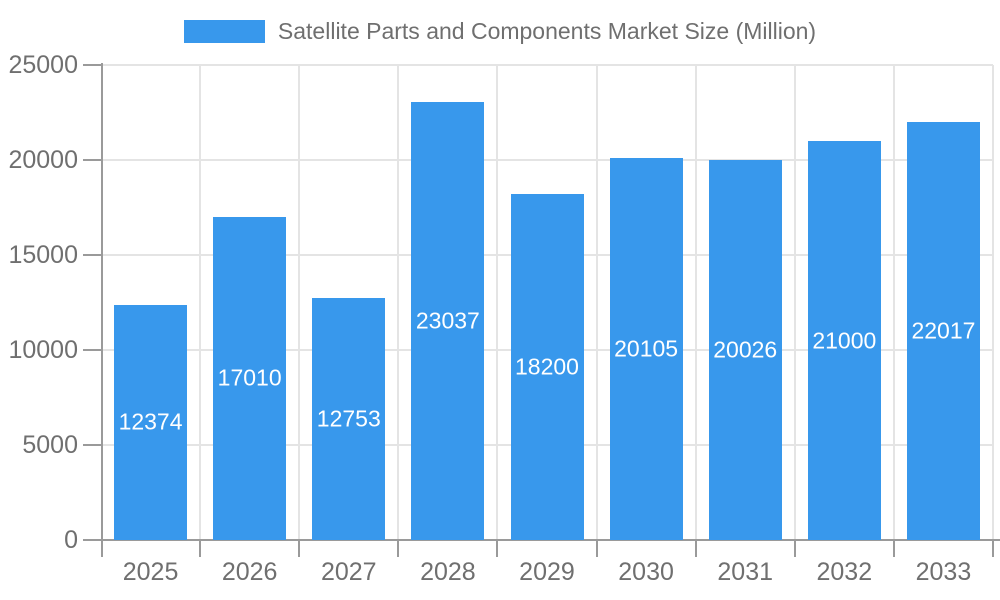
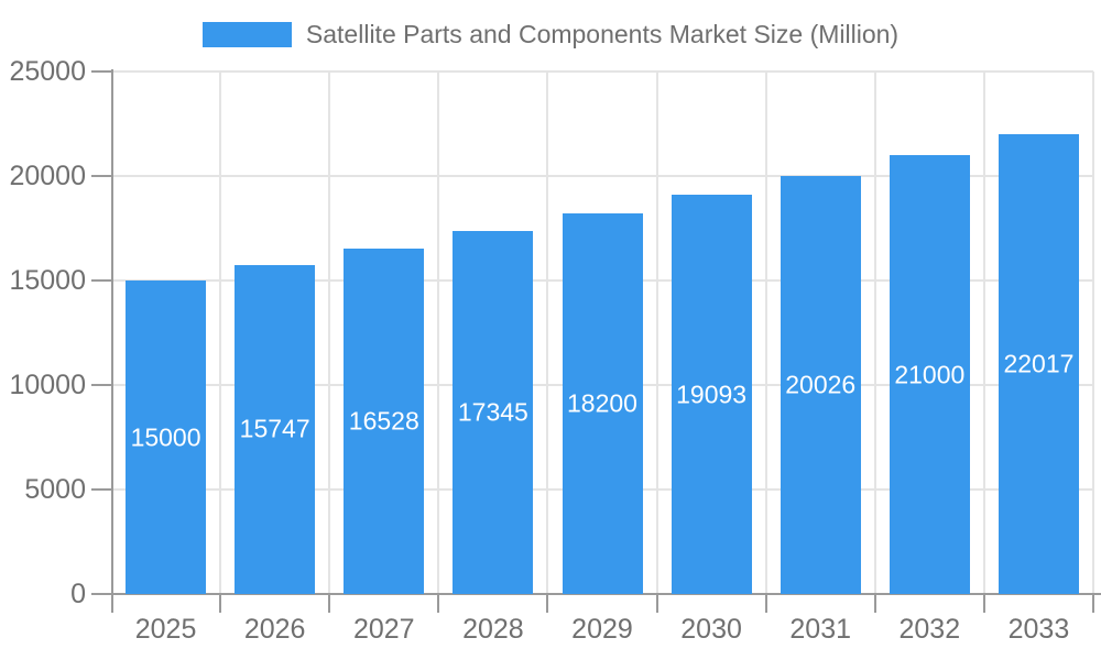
2025: 12374 -> 15000
2026: 17010 -> 15747
2027: 12753 -> 16528
2028: 23037 -> 17345
2030: 20105 -> 19093
